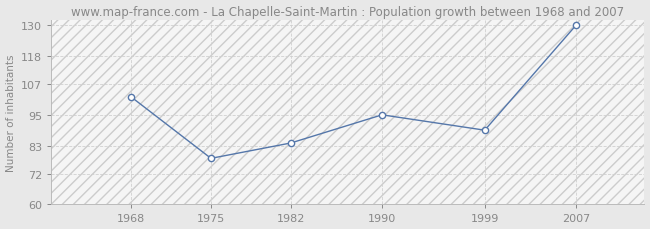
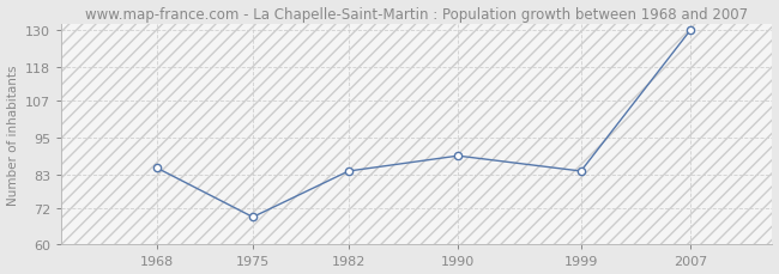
1968: 102 -> 85
1975: 78 -> 69
1990: 95 -> 89
1999: 89 -> 84
